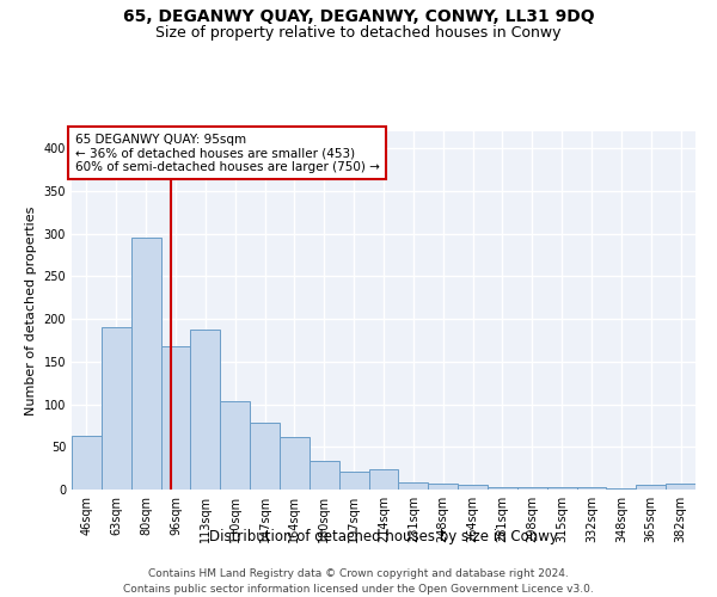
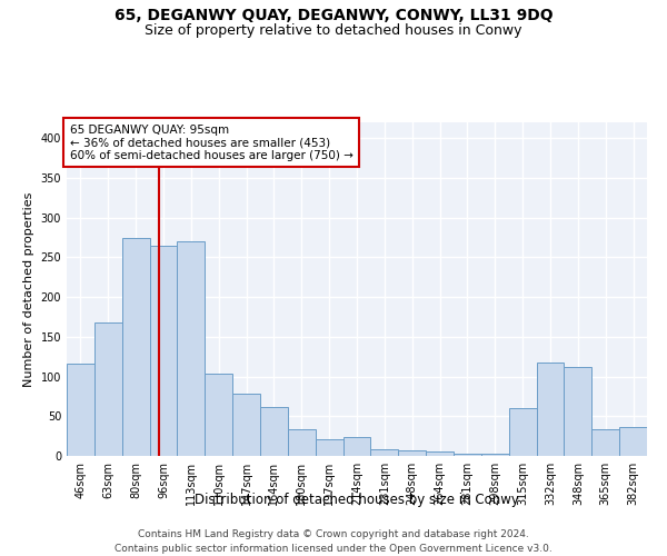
46sqm: 63 -> 116
63sqm: 190 -> 168
80sqm: 295 -> 274
96sqm: 168 -> 264
113sqm: 188 -> 270
315sqm: 3 -> 60
332sqm: 3 -> 118
348sqm: 2 -> 112
365sqm: 5 -> 34
382sqm: 7 -> 36
